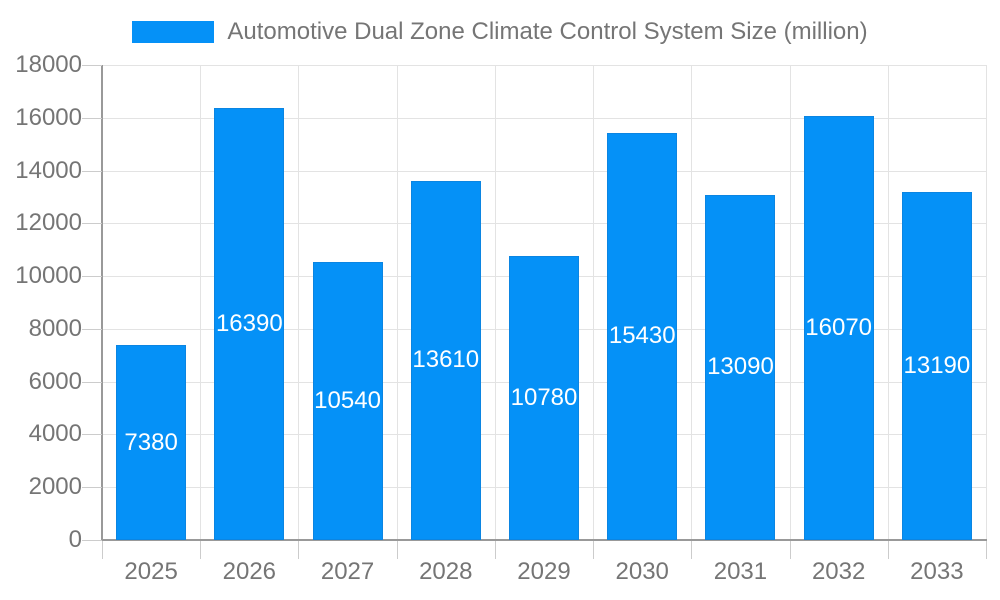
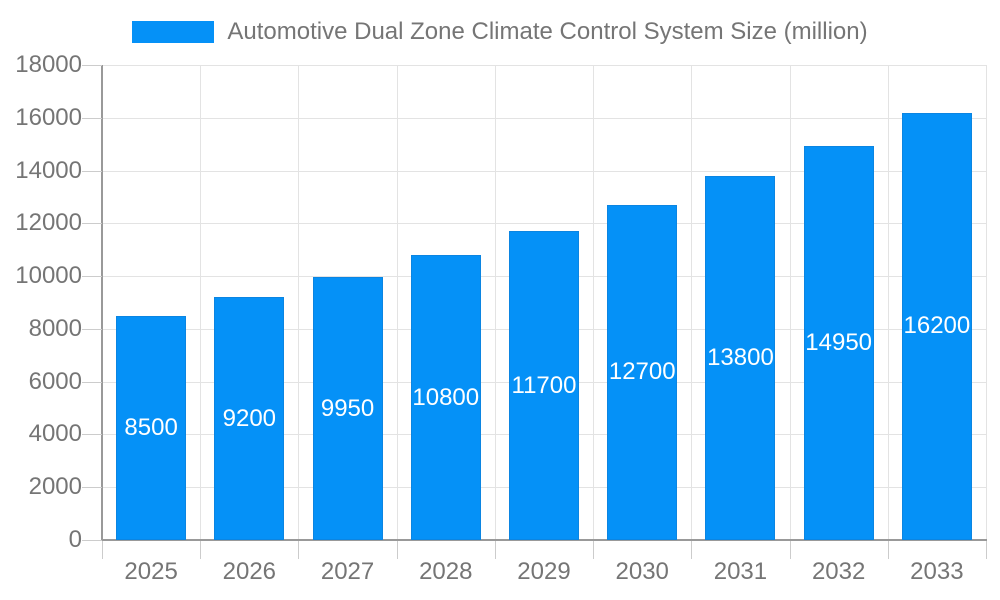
2025: 7380 -> 8500
2026: 16390 -> 9200
2027: 10540 -> 9950
2028: 13610 -> 10800
2029: 10780 -> 11700
2030: 15430 -> 12700
2031: 13090 -> 13800
2032: 16070 -> 14950
2033: 13190 -> 16200
